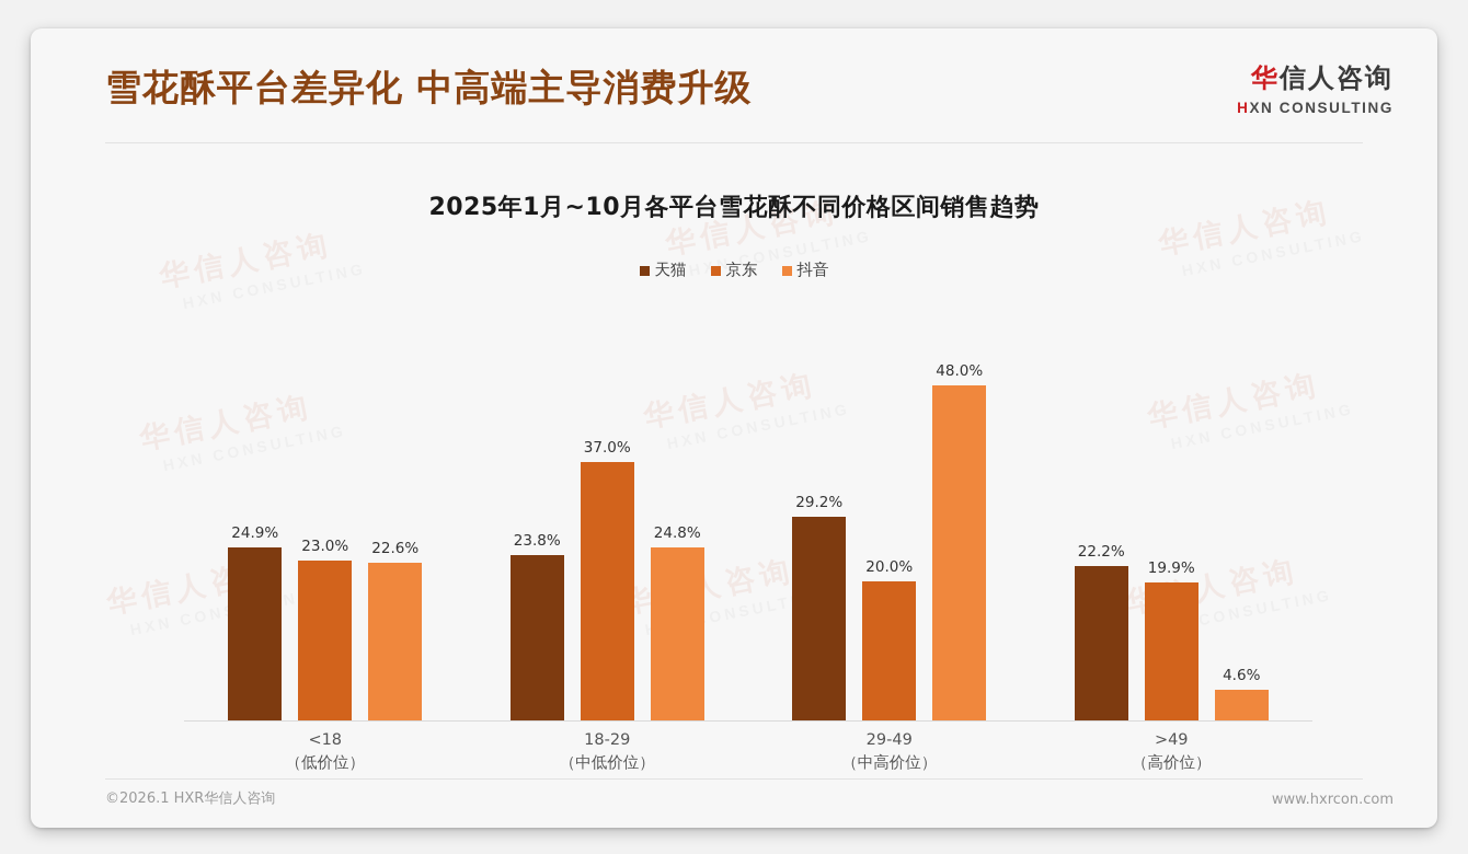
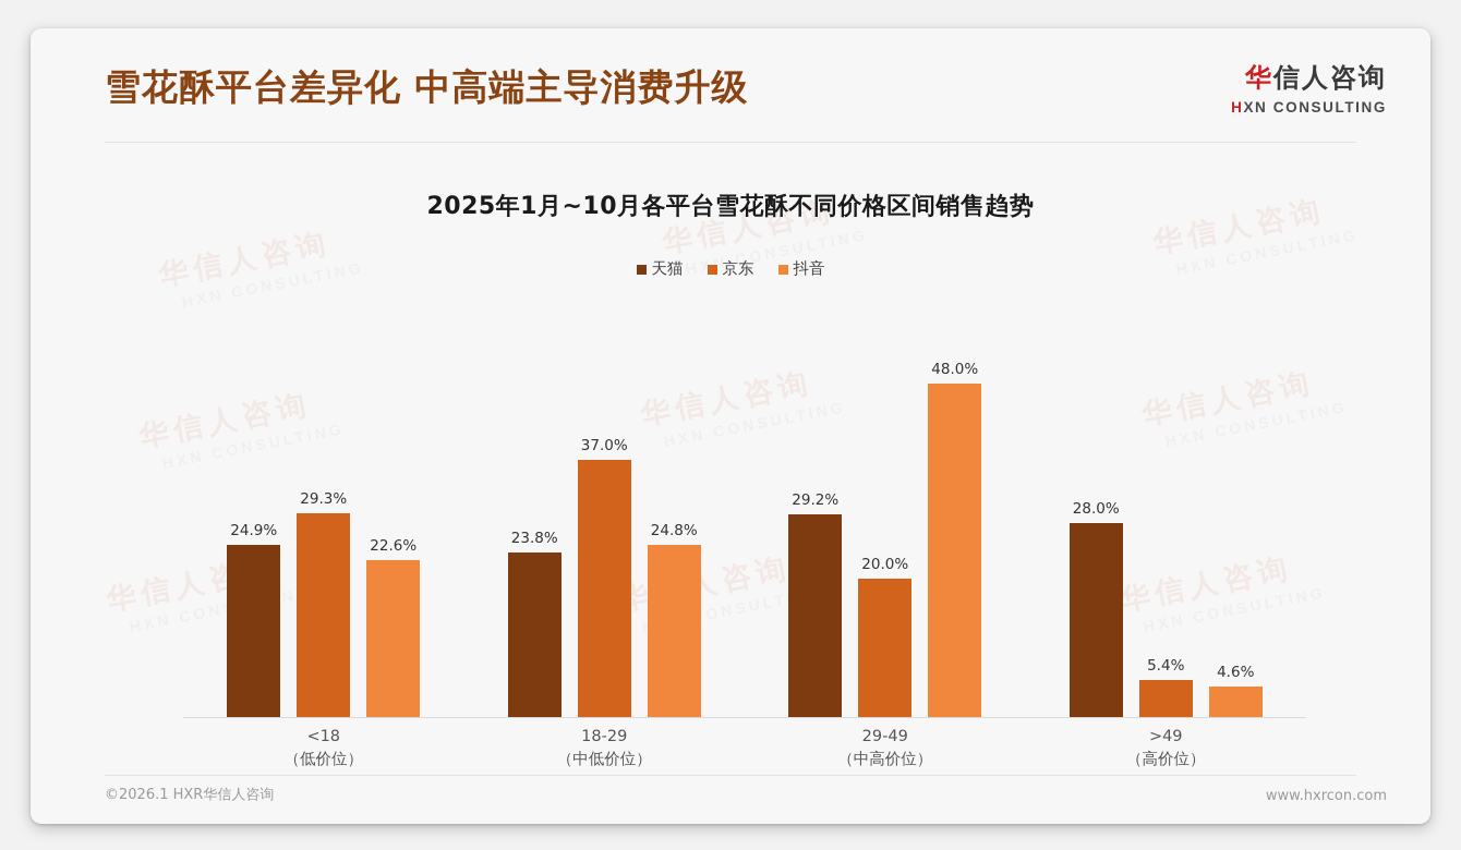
京东/<18: 23.0% -> 29.3%
天猫/>49: 22.2% -> 28.0%
京东/>49: 19.9% -> 5.4%
